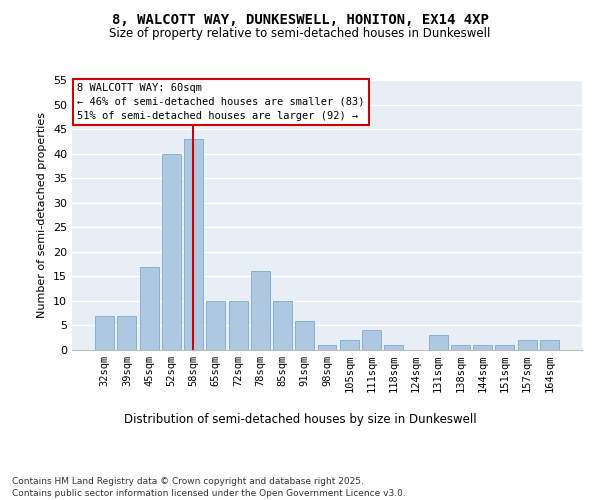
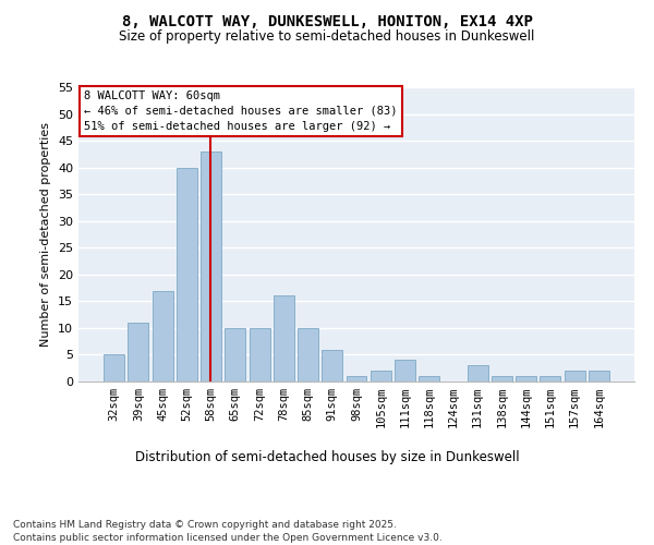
32sqm: 7 -> 5
39sqm: 7 -> 11
